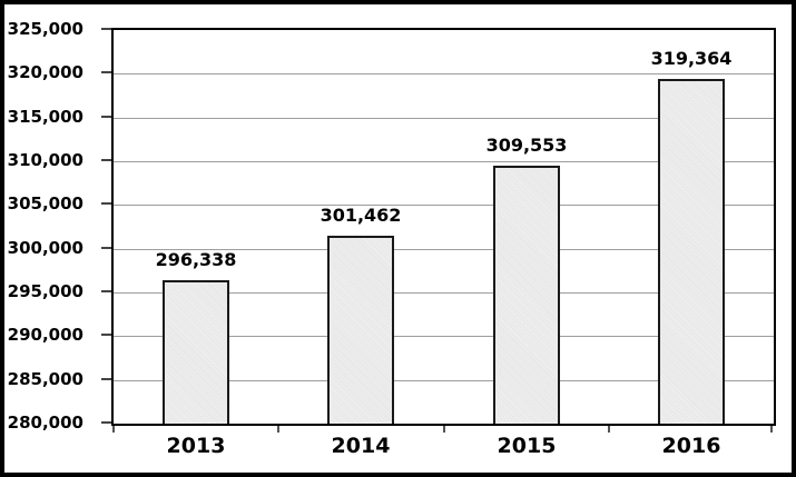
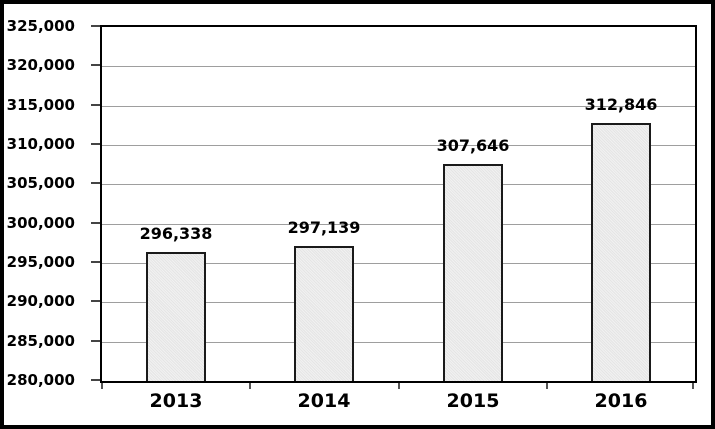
2014: 301,462 -> 297,139
2015: 309,553 -> 307,646
2016: 319,364 -> 312,846
